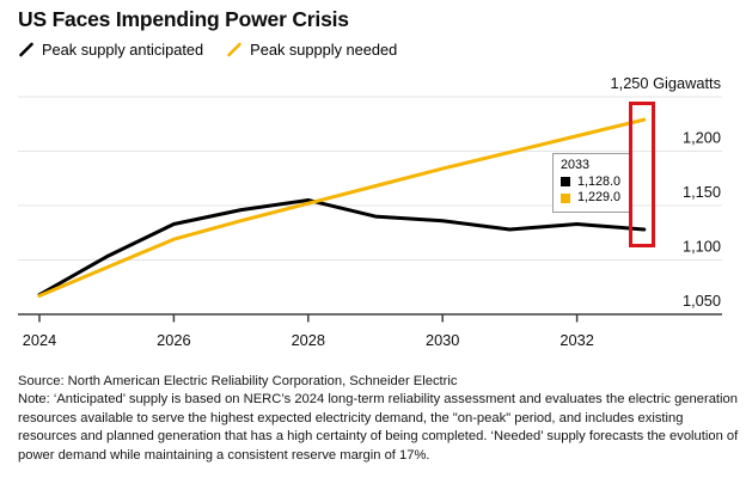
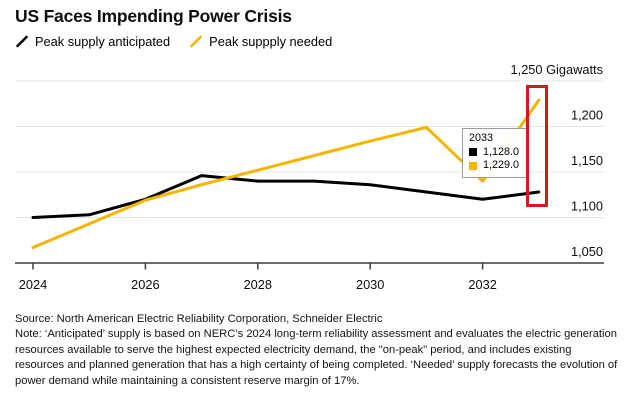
Peak supply anticipated/2024: 1070 -> 1100
Peak supply anticipated/2026: 1130 -> 1120
Peak supply anticipated/2028: 1160 -> 1140
Peak supply anticipated/2032: 1130 -> 1120
Peak suppply needed/2032: 1210 -> 1140
